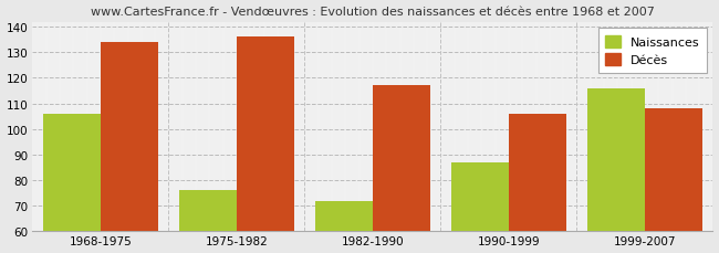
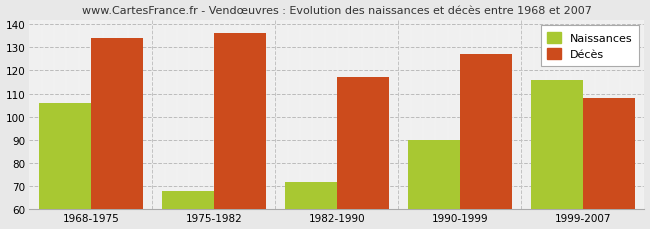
Naissances/1975-1982: 76 -> 68
Naissances/1990-1999: 87 -> 90
Décès/1990-1999: 106 -> 127
